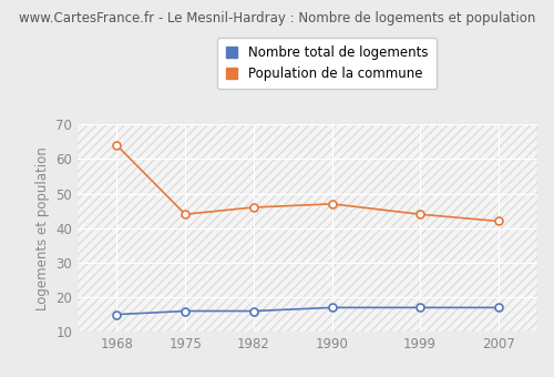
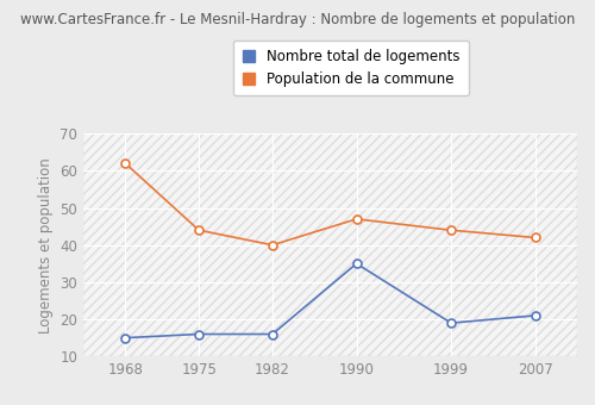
Population de la commune/1968: 64 -> 62
Population de la commune/1982: 46 -> 40
Nombre total de logements/1990: 17 -> 35
Nombre total de logements/1999: 17 -> 19
Nombre total de logements/2007: 17 -> 21
